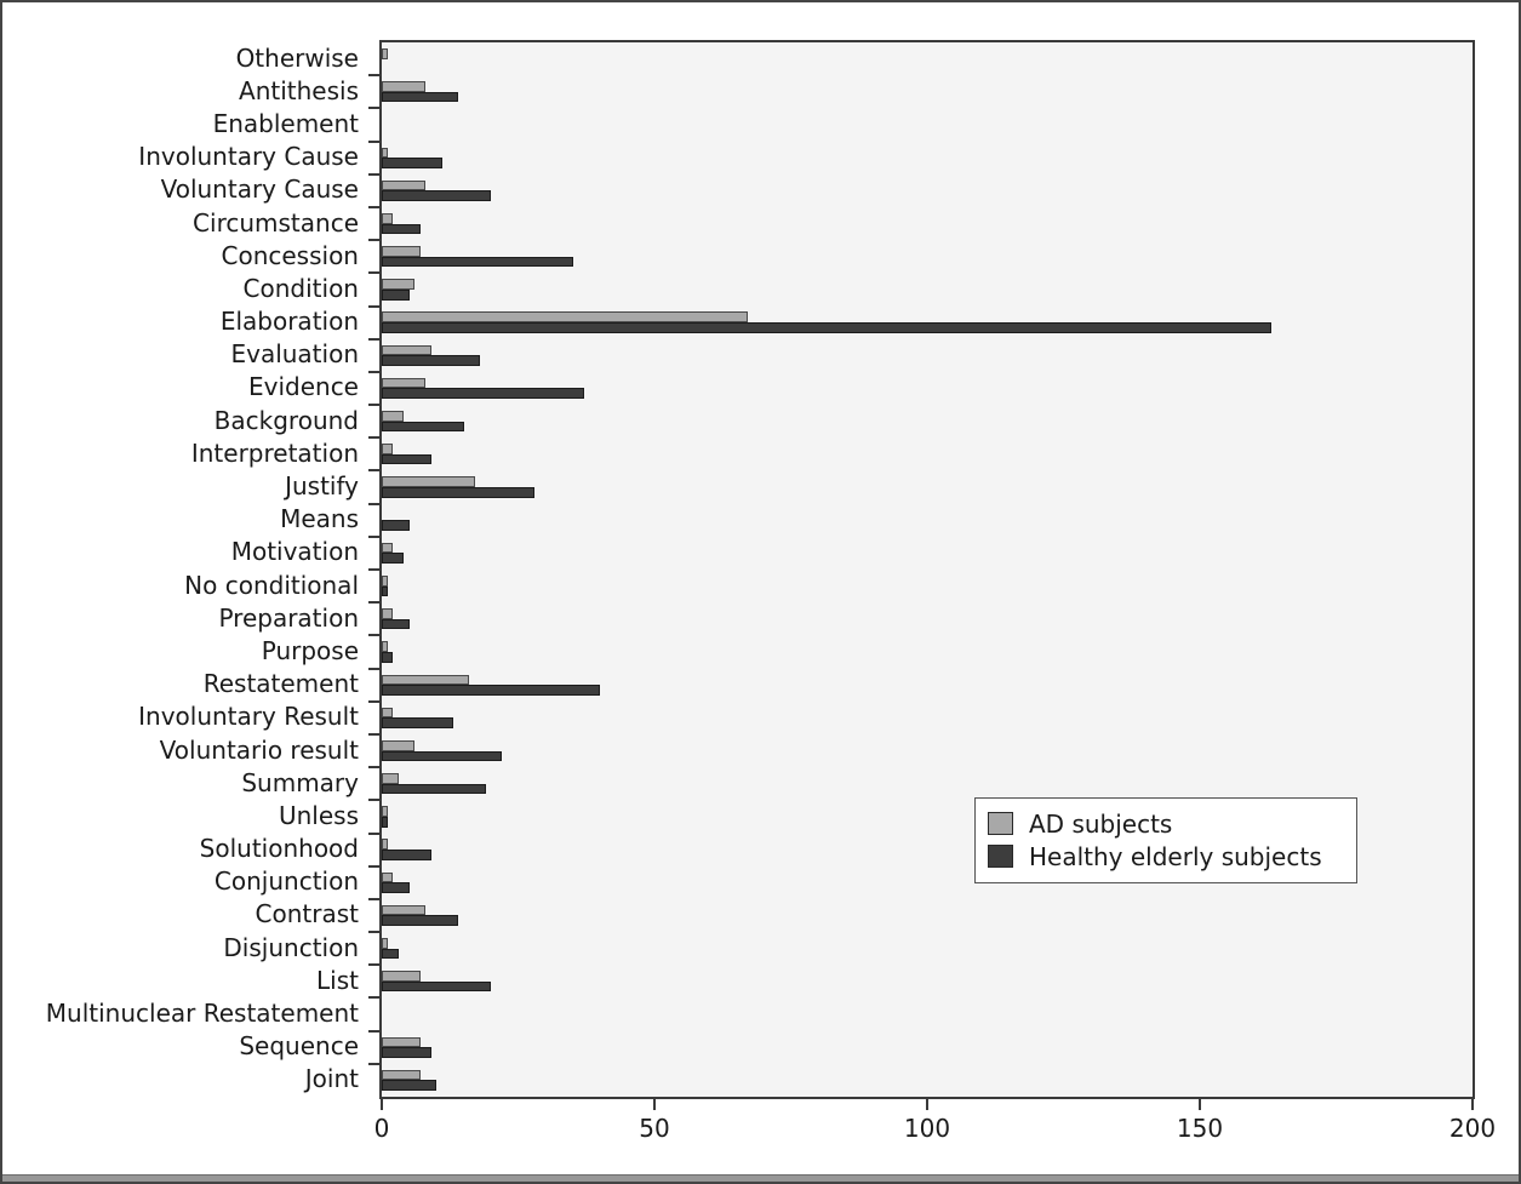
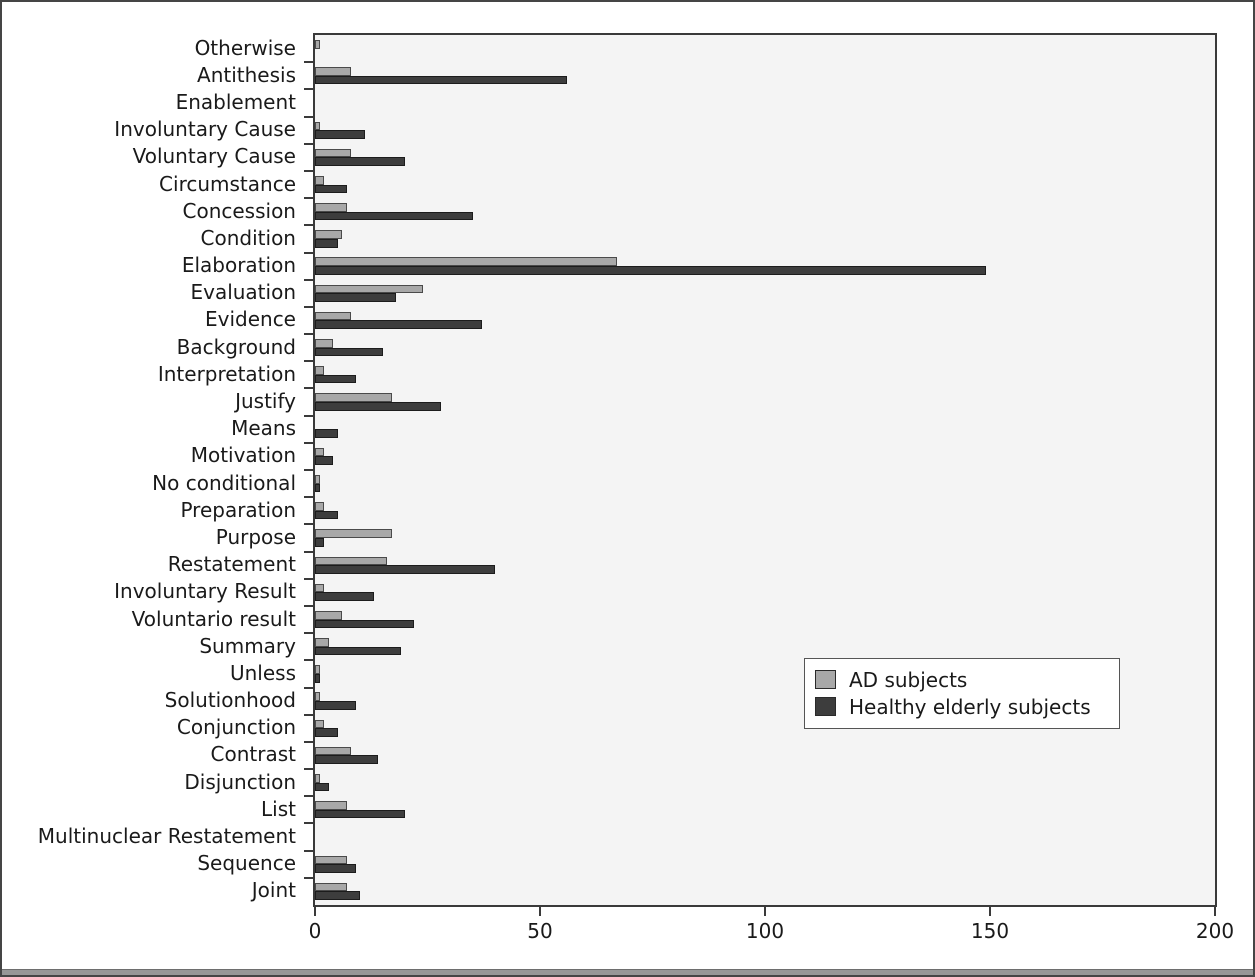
Healthy elderly subjects/Antithesis: 14 -> 56
Healthy elderly subjects/Elaboration: 163 -> 149
AD subjects/Evaluation: 9 -> 24
AD subjects/Purpose: 1 -> 17
